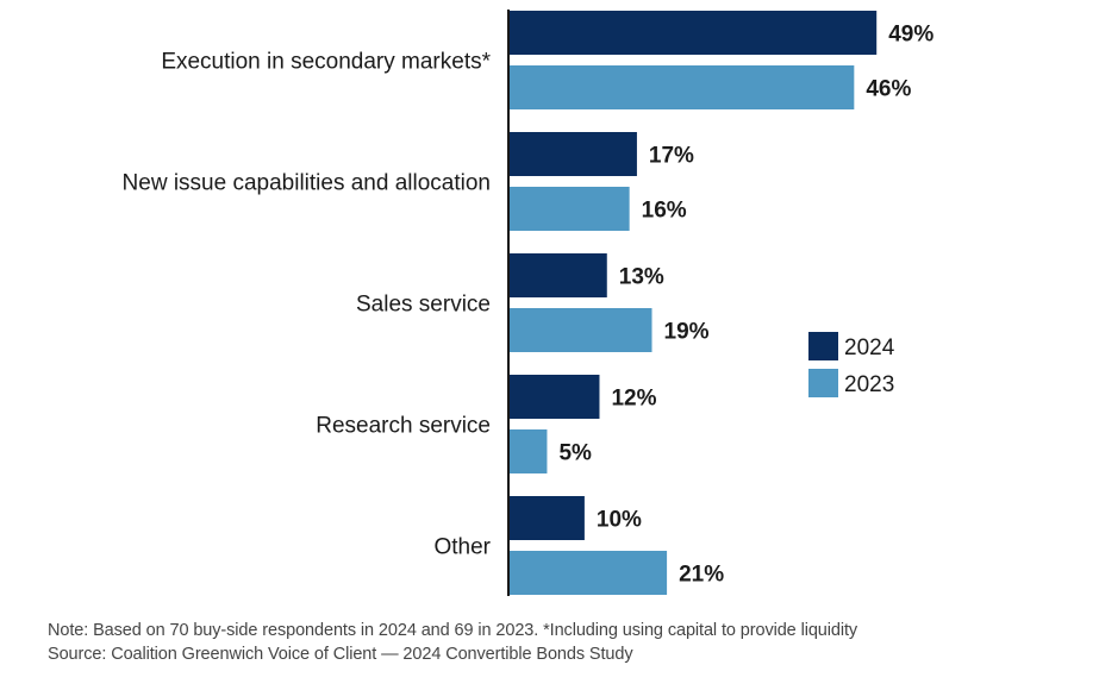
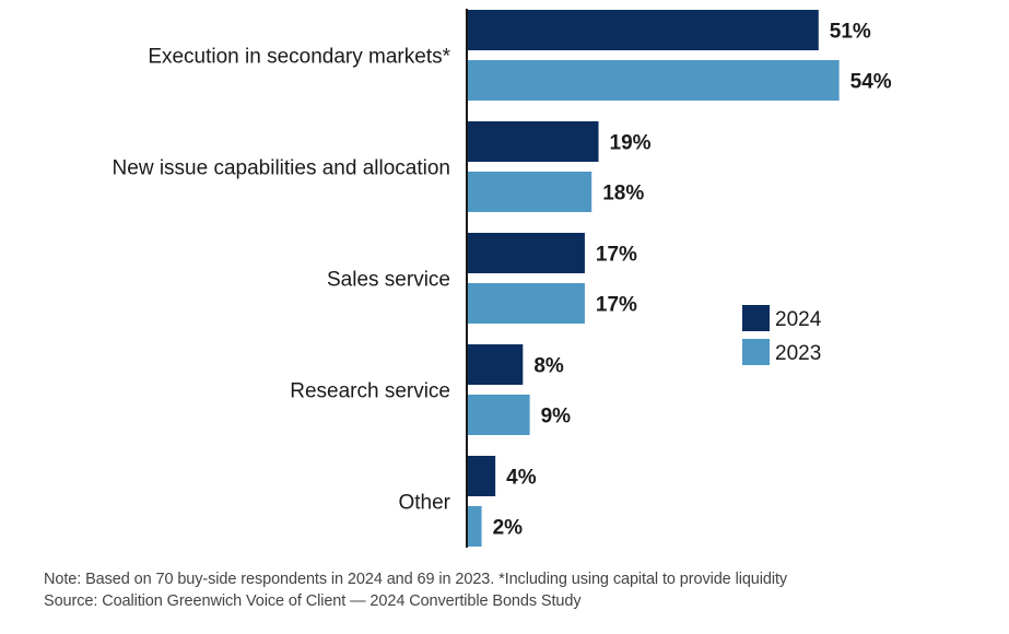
2024/Execution in secondary markets*: 49% -> 51%
2023/Execution in secondary markets*: 46% -> 54%
2024/New issue capabilities and allocation: 17% -> 19%
2023/New issue capabilities and allocation: 16% -> 18%
2024/Sales service: 13% -> 17%
2023/Sales service: 19% -> 17%
2024/Research service: 12% -> 8%
2023/Research service: 5% -> 9%
2024/Other: 10% -> 4%
2023/Other: 21% -> 2%
